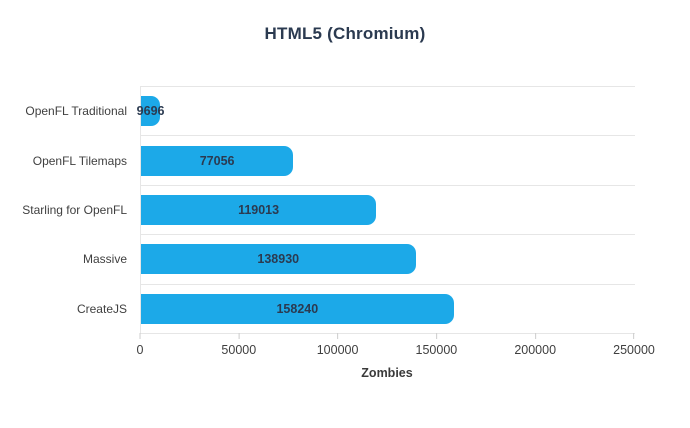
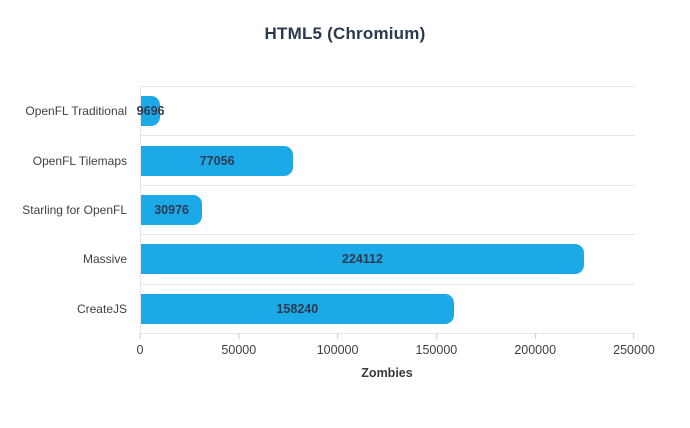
Starling for OpenFL: 119013 -> 30976
Massive: 138930 -> 224112
